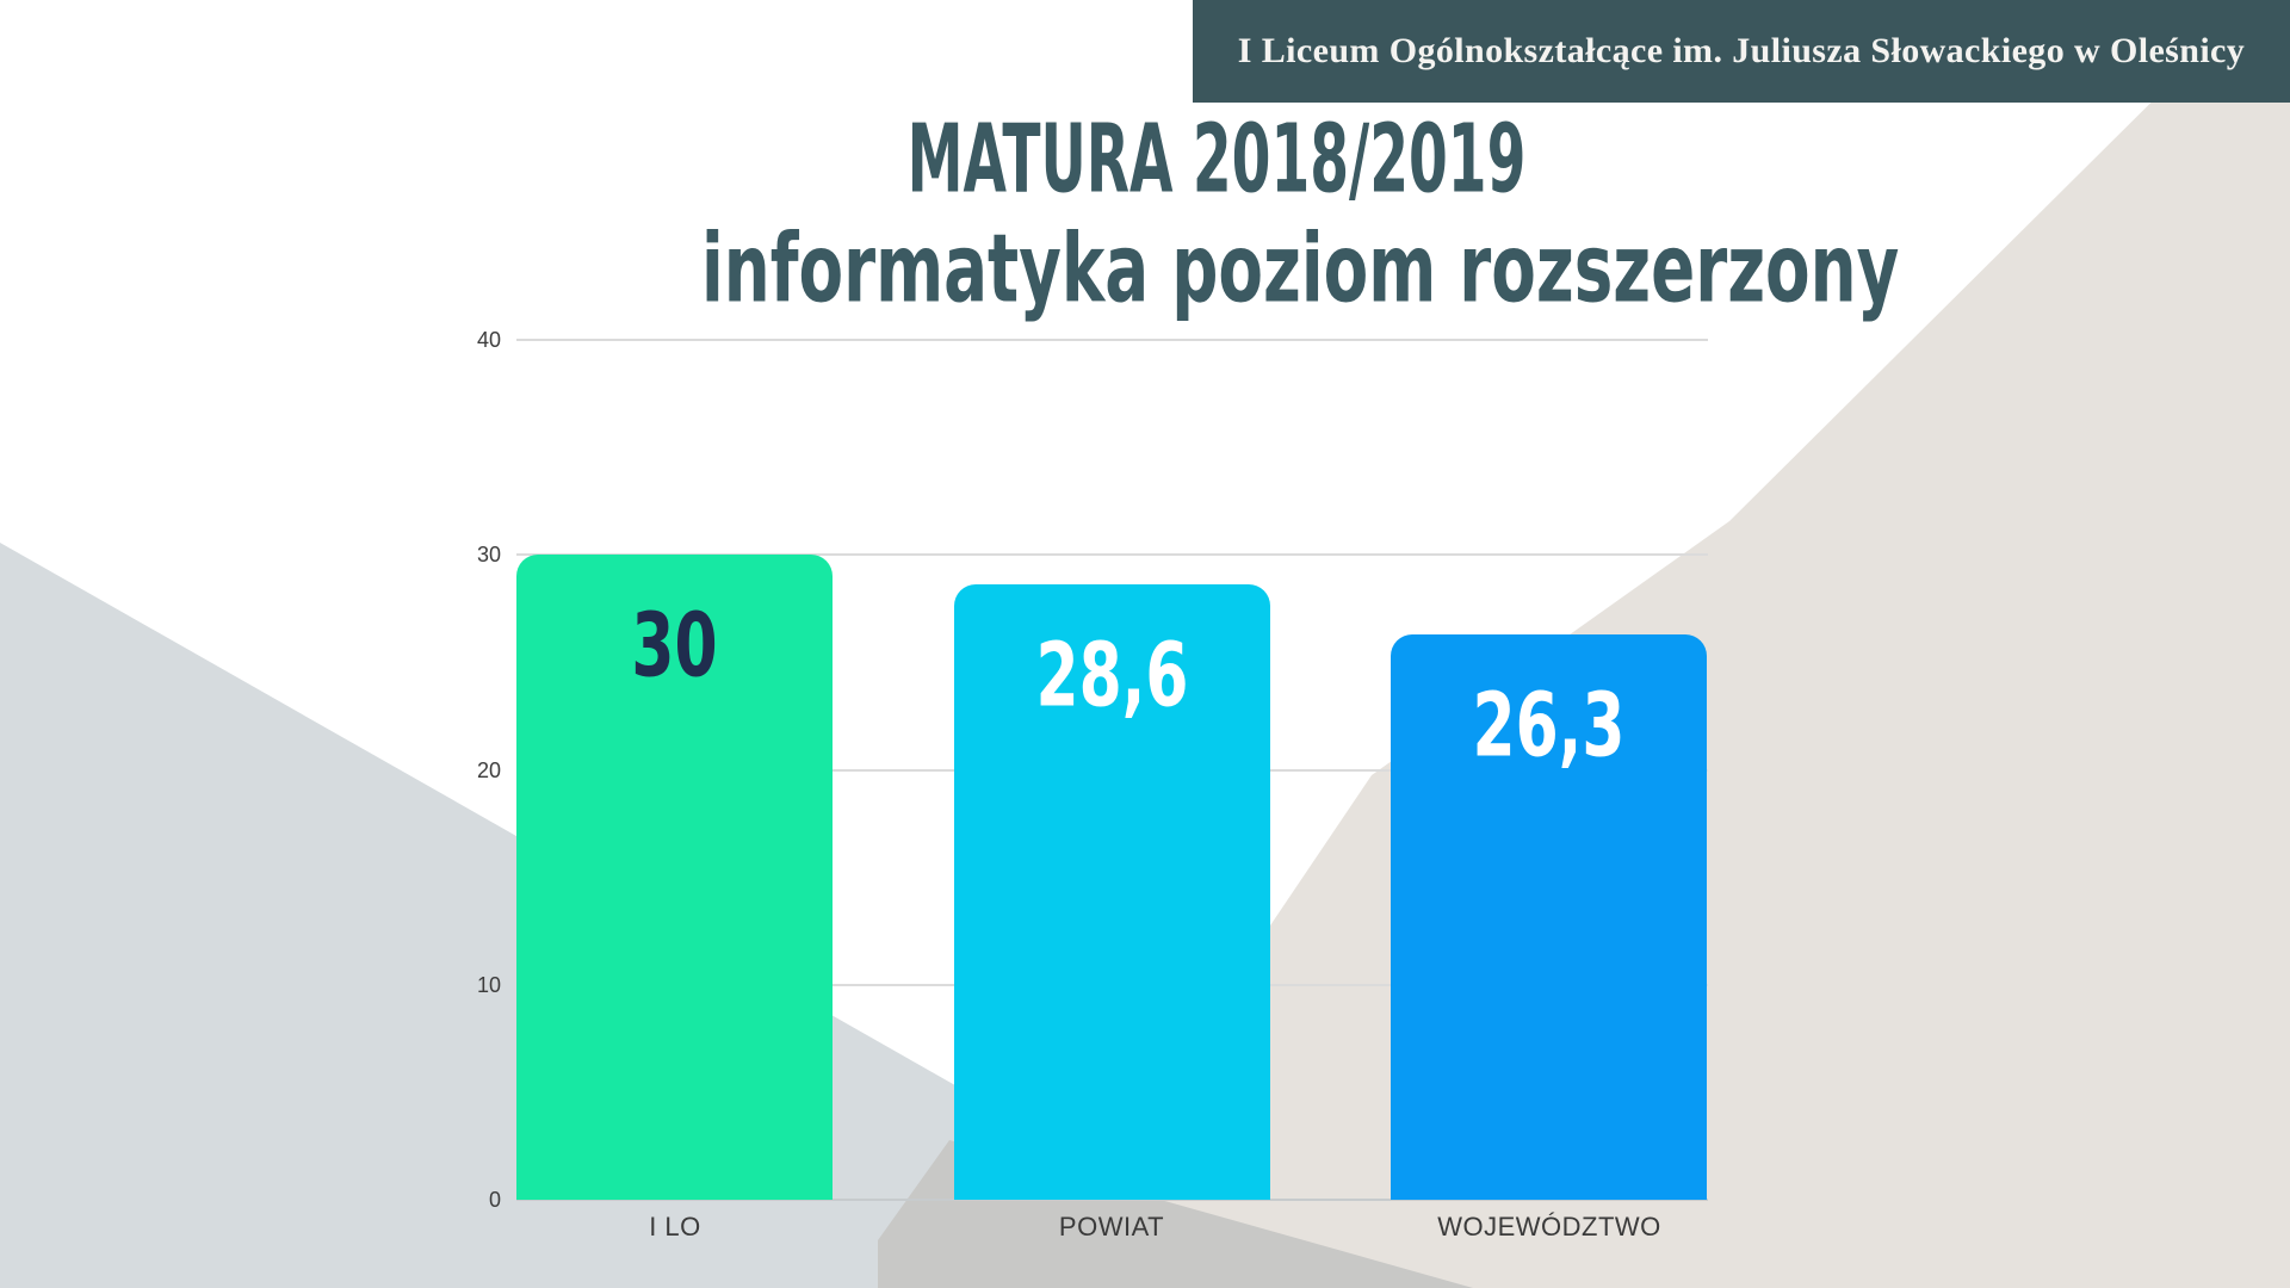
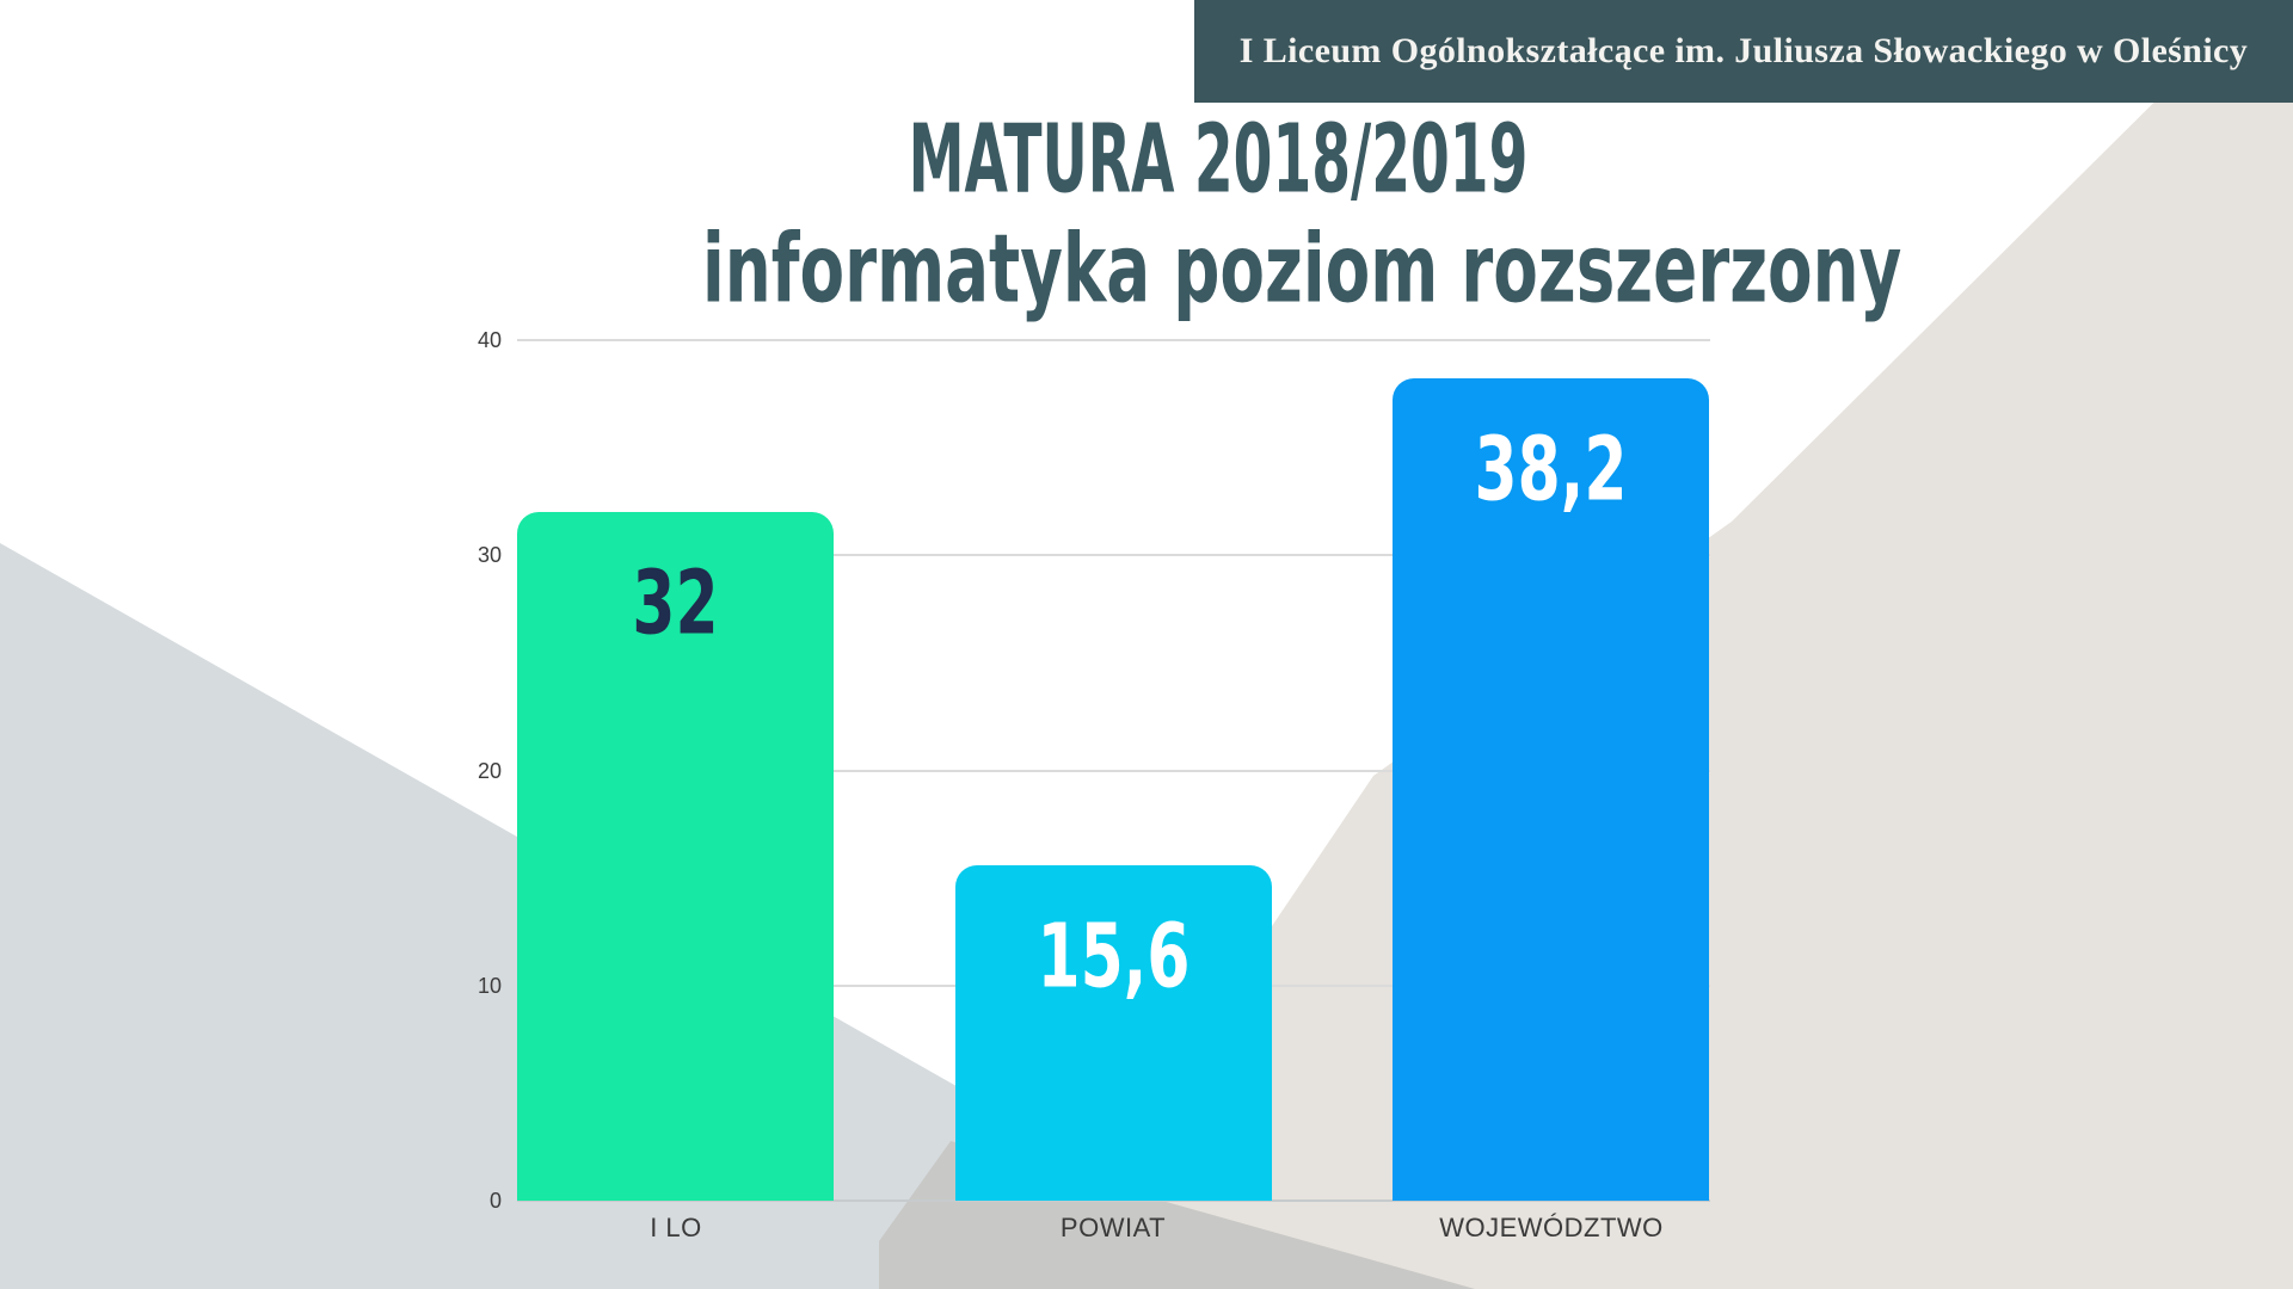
I LO: 30 -> 32
POWIAT: 28,6 -> 15,6
WOJEWÓDZTWO: 26,3 -> 38,2
